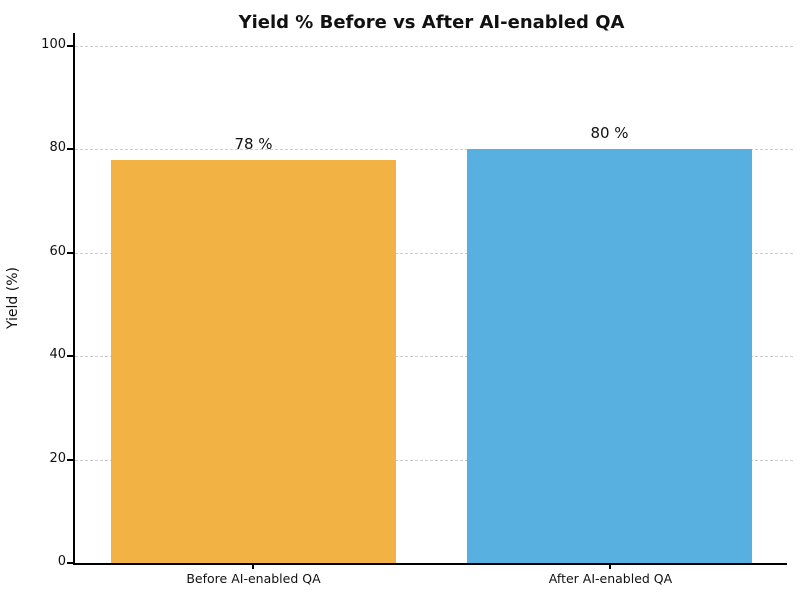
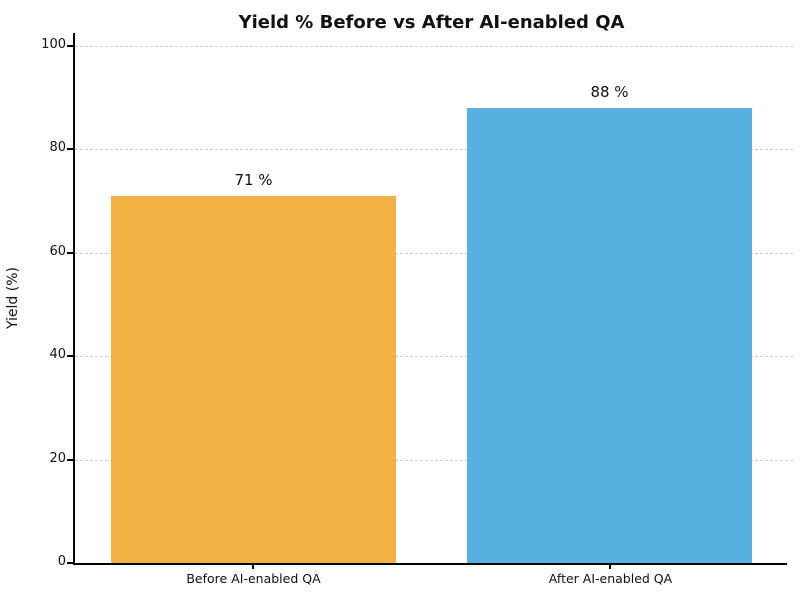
Before AI-enabled QA: 78 -> 71
After AI-enabled QA: 80 -> 88
